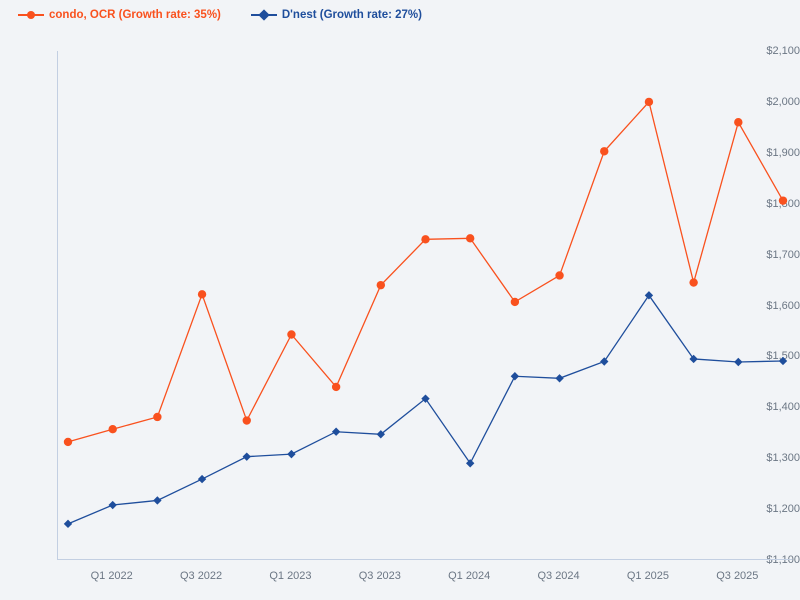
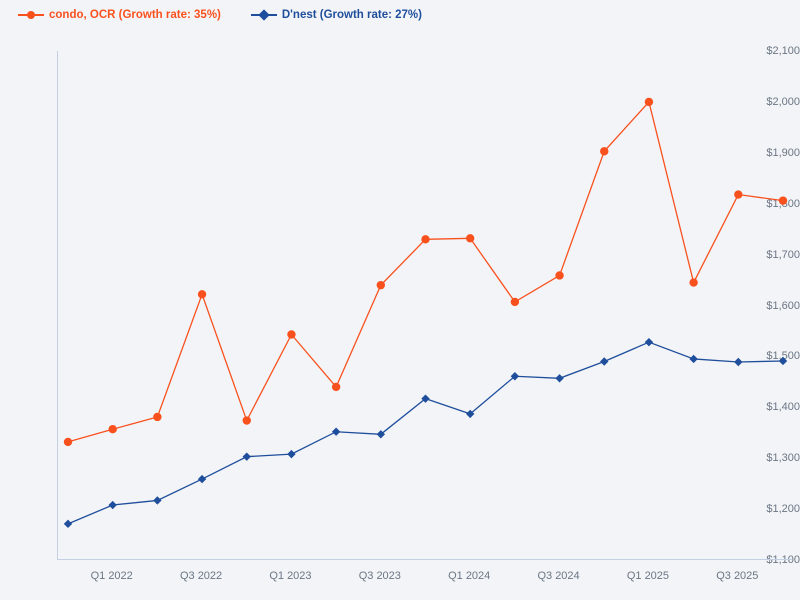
D'nest (Growth rate: 27%)/Q1 2024: $1290 -> $1390
D'nest (Growth rate: 27%)/Q1 2025: $1620 -> $1530
condo, OCR (Growth rate: 35%)/Q3 2025: $1960 -> $1820
